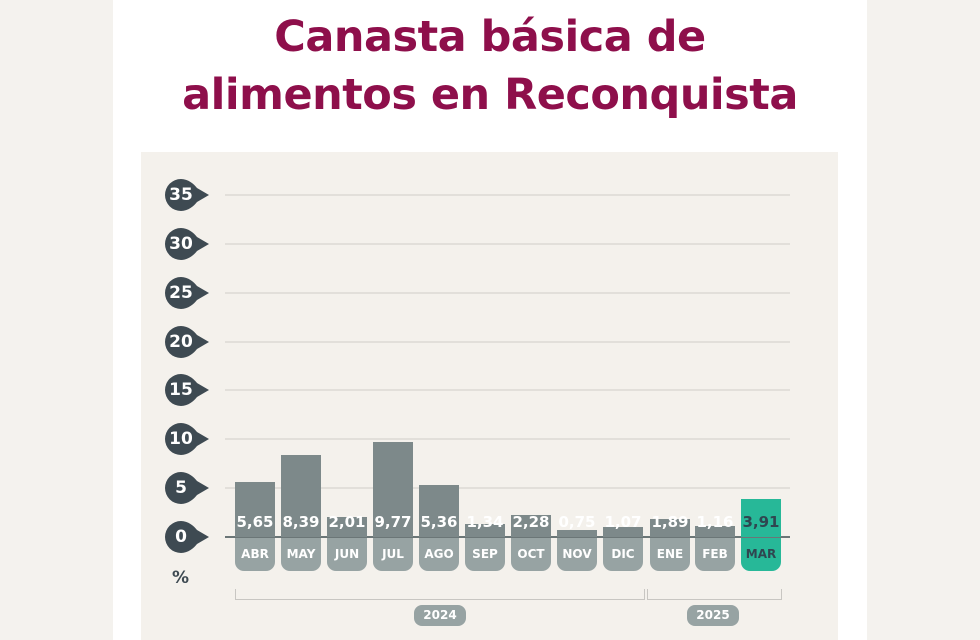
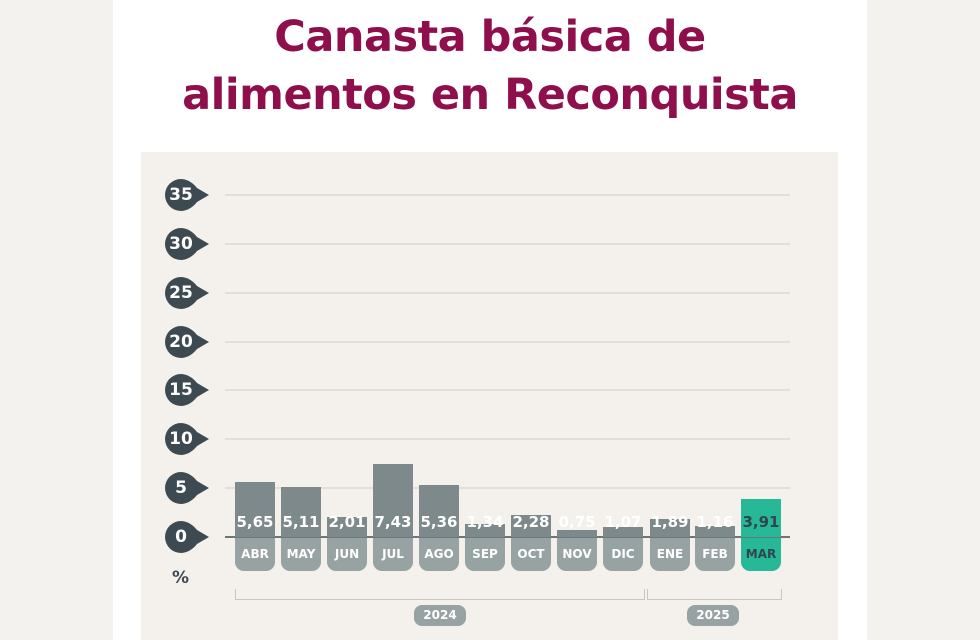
MAY: 8,39 -> 5,11
JUL: 9,77 -> 7,43
